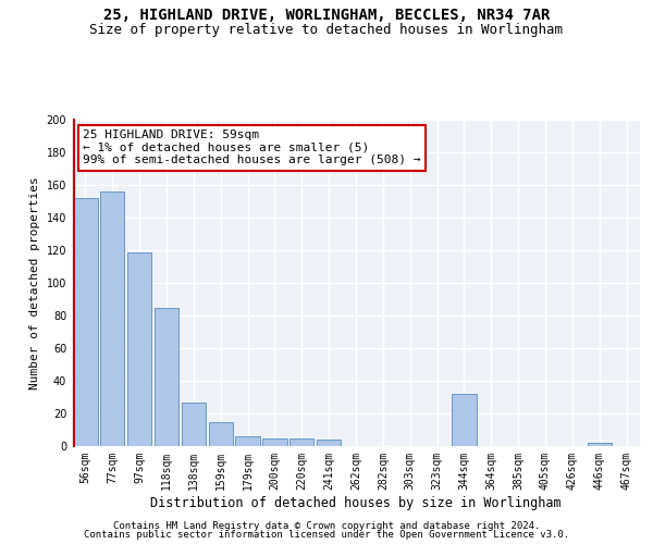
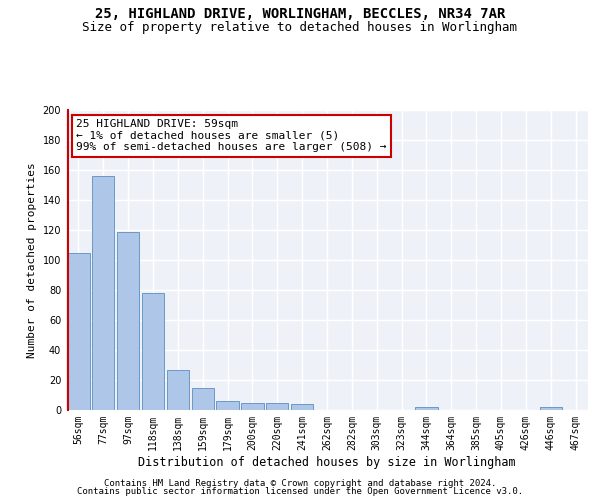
56sqm: 152 -> 105
118sqm: 85 -> 78
344sqm: 32 -> 2
